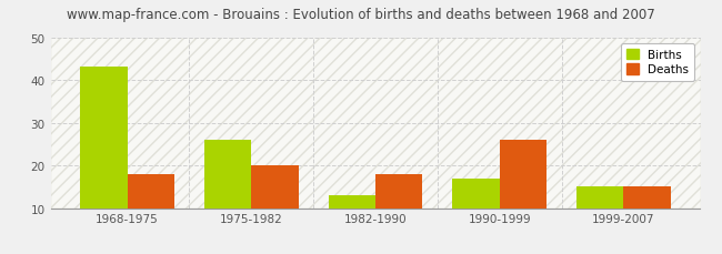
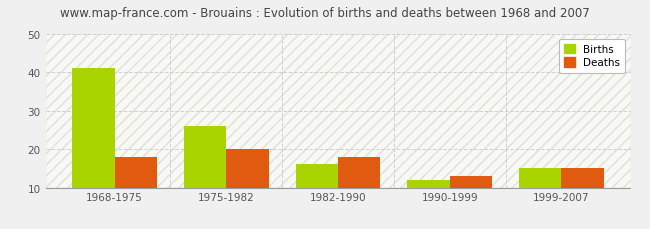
Births/1968-1975: 43 -> 41
Births/1982-1990: 13 -> 16
Births/1990-1999: 17 -> 12
Deaths/1990-1999: 26 -> 13
